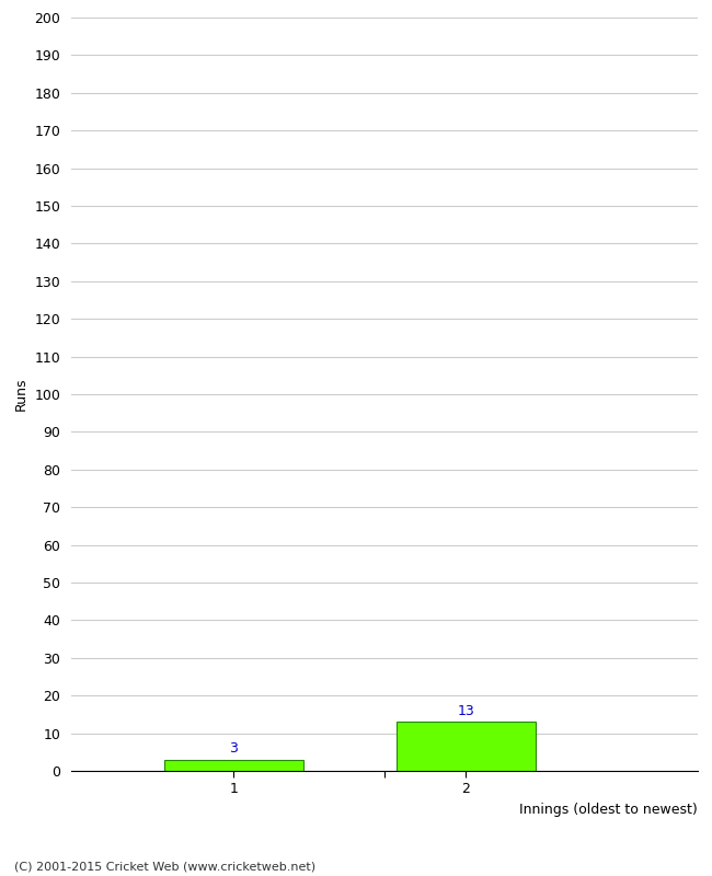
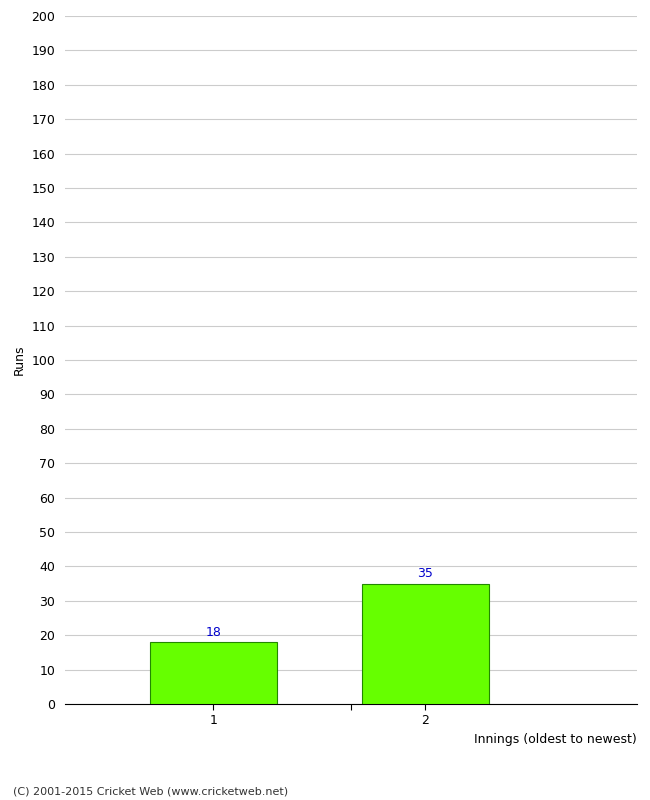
1: 3 -> 18
2: 13 -> 35
